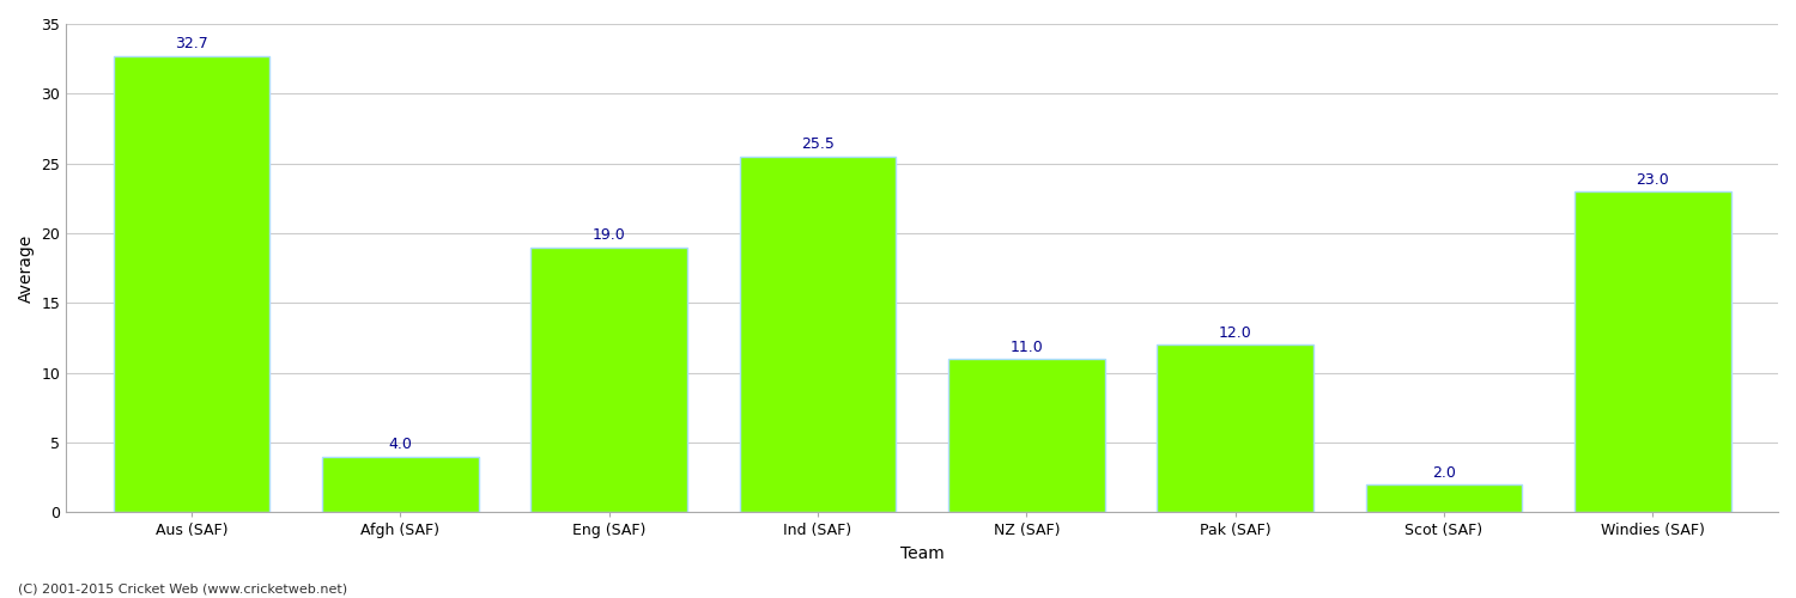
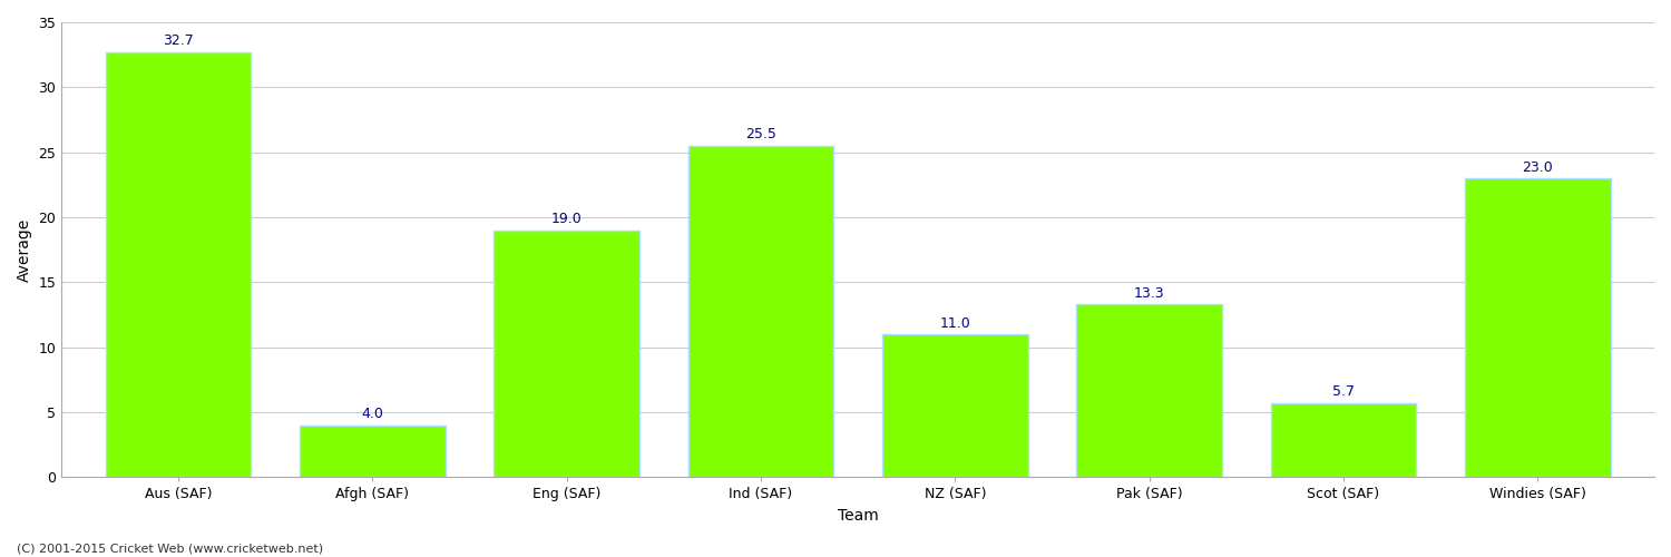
Pak (SAF): 12.0 -> 13.3
Scot (SAF): 2.0 -> 5.7
